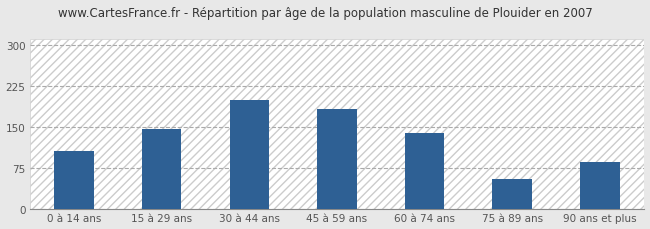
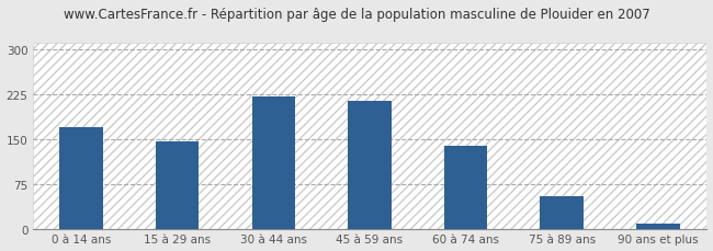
0 à 14 ans: 106 -> 170
30 à 44 ans: 198 -> 220
45 à 59 ans: 182 -> 213
90 ans et plus: 86 -> 8
